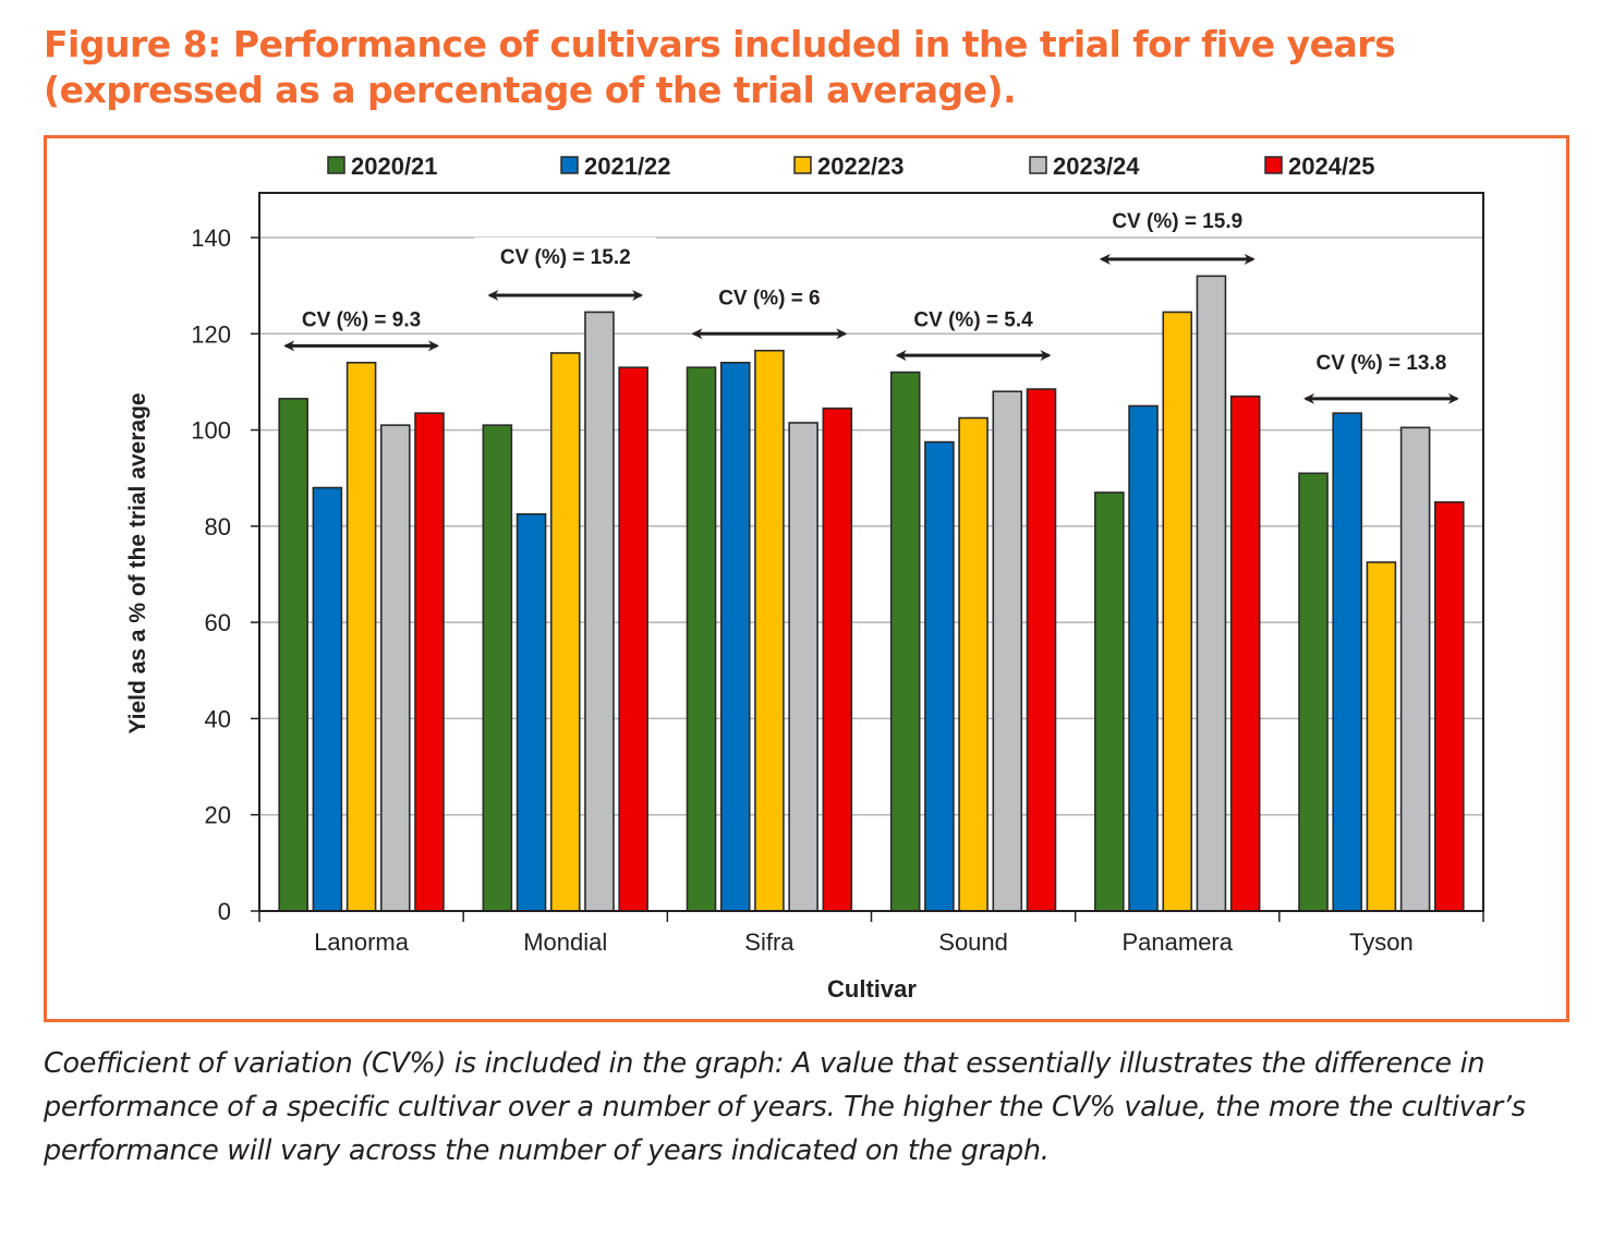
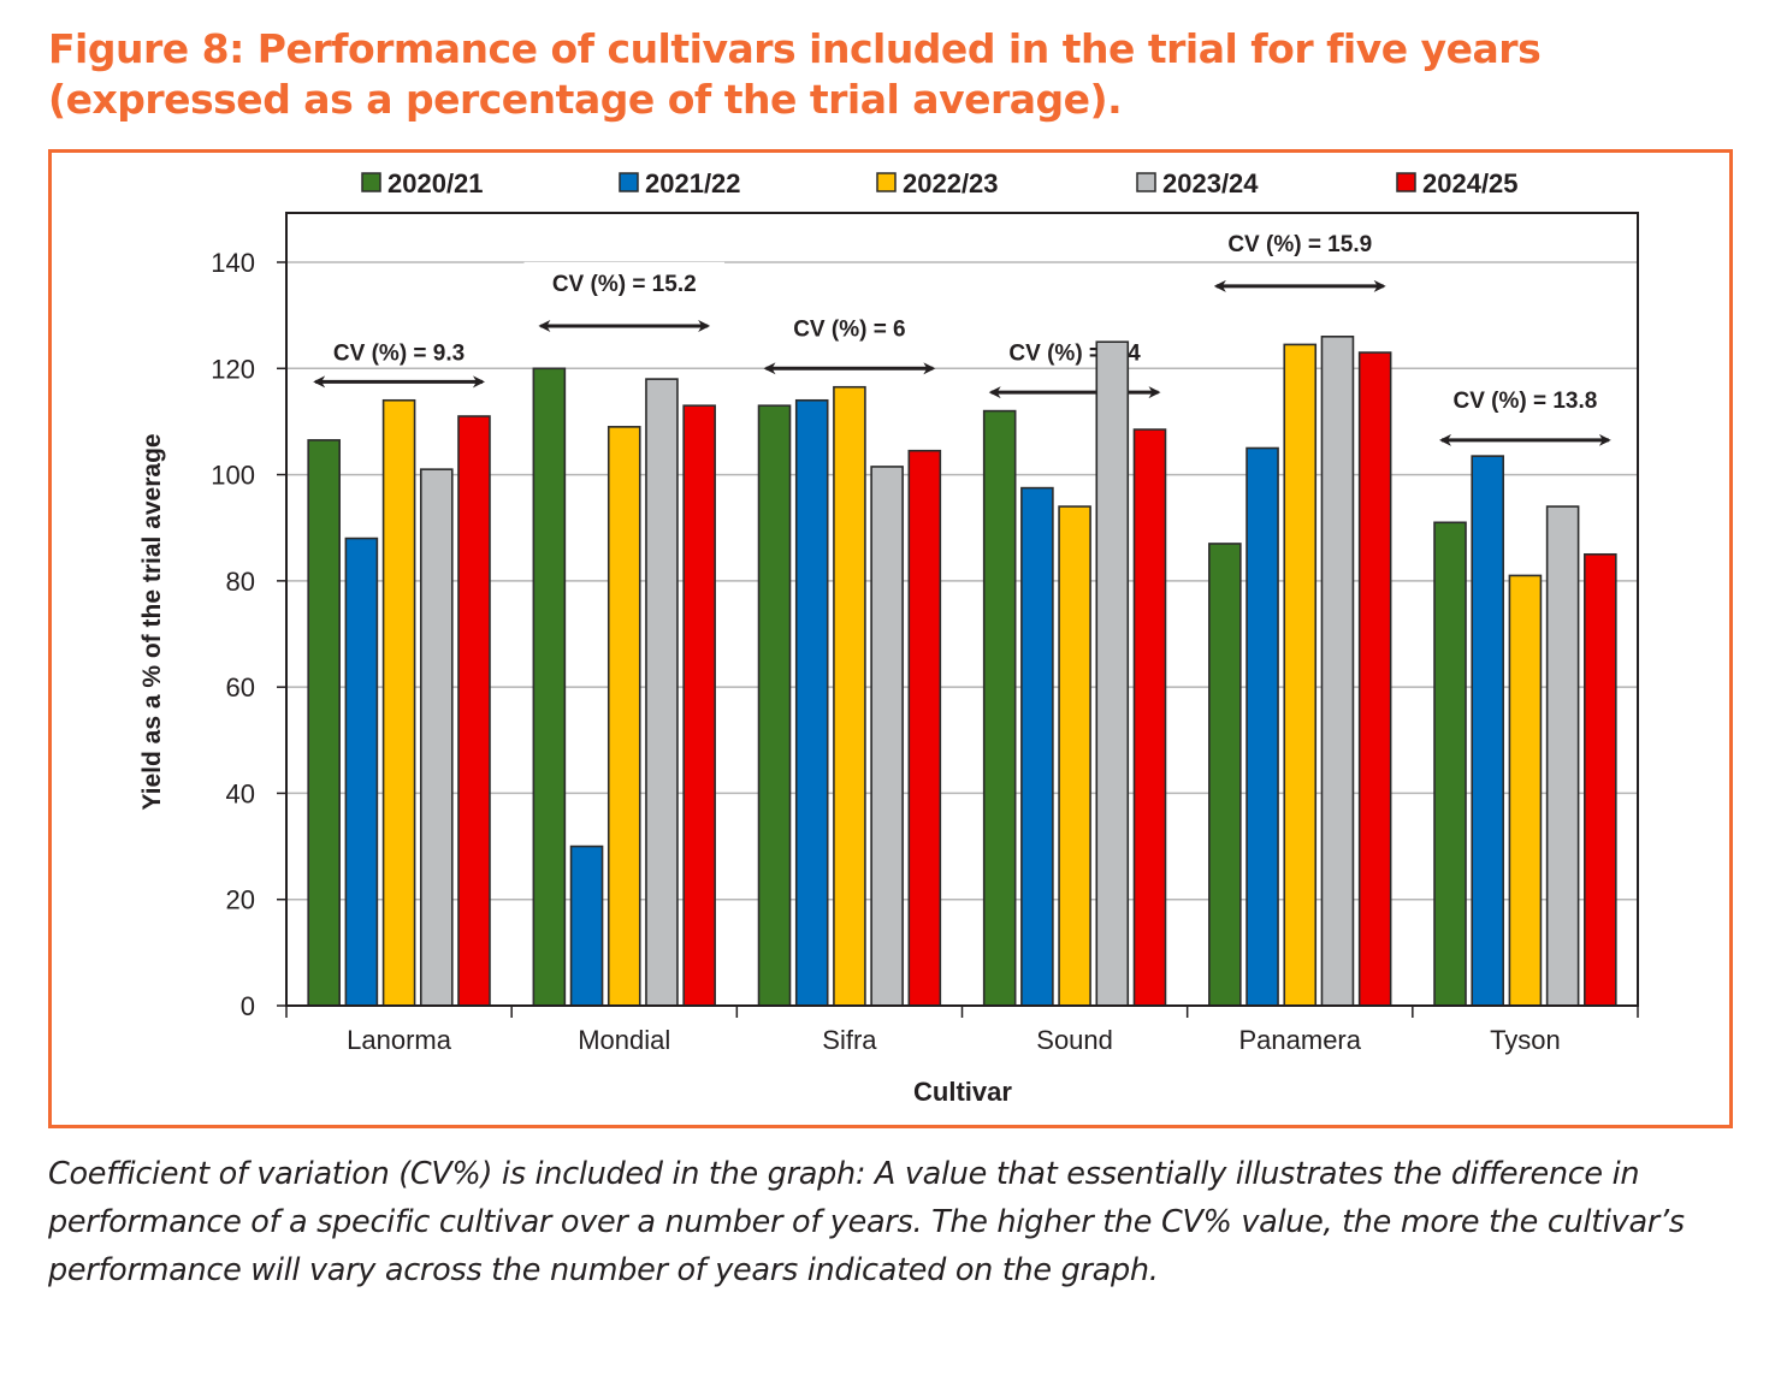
2024/25/Lanorma: 104 -> 111
2020/21/Mondial: 101 -> 120
2021/22/Mondial: 82 -> 30
2022/23/Mondial: 116 -> 109
2023/24/Mondial: 124 -> 118
2022/23/Sound: 102 -> 94
2023/24/Sound: 108 -> 125
2023/24/Panamera: 132 -> 126
2024/25/Panamera: 107 -> 123
2022/23/Tyson: 72 -> 81
2023/24/Tyson: 100 -> 94
